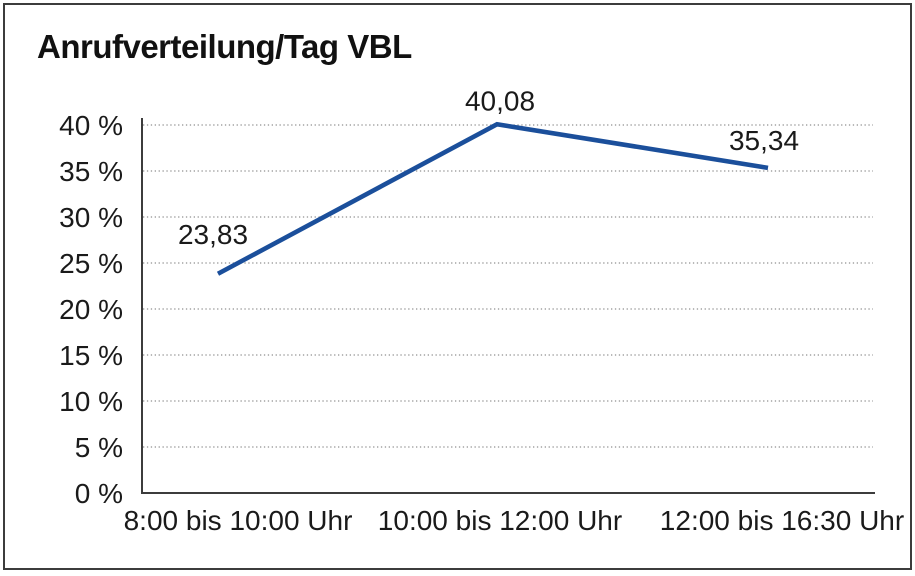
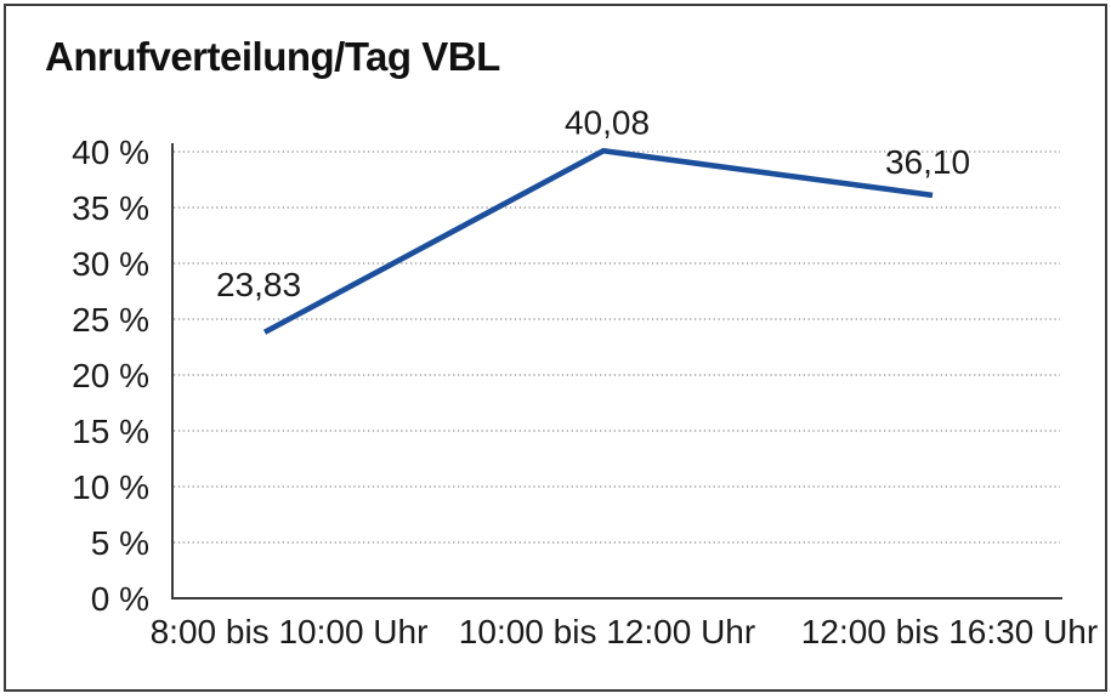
12:00 bis 16:30 Uhr: 35,34 -> 36,10
